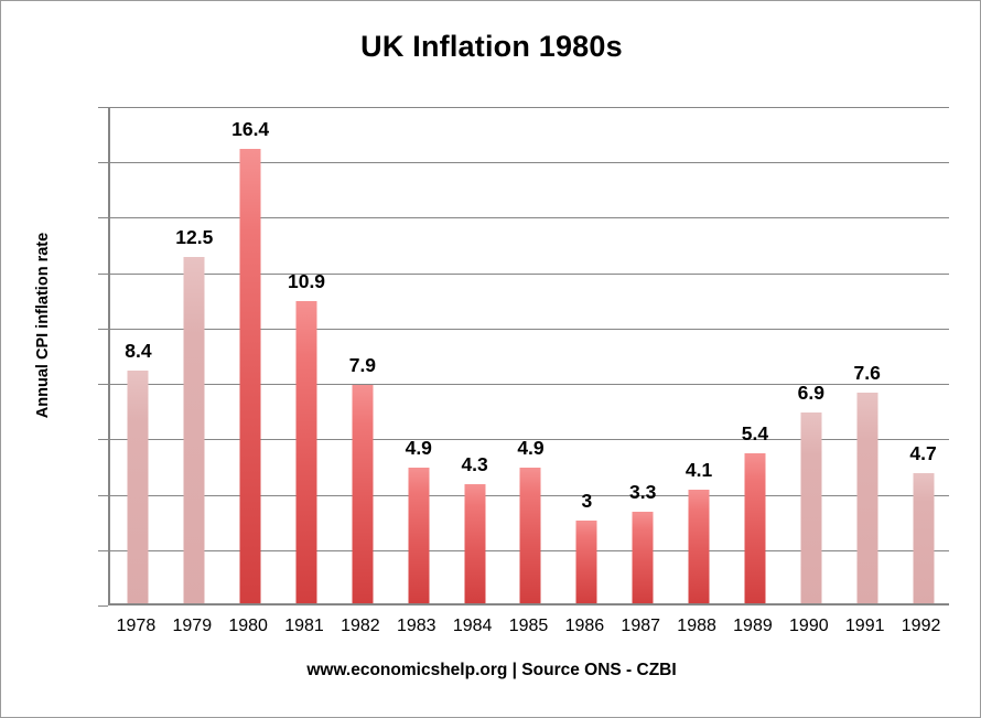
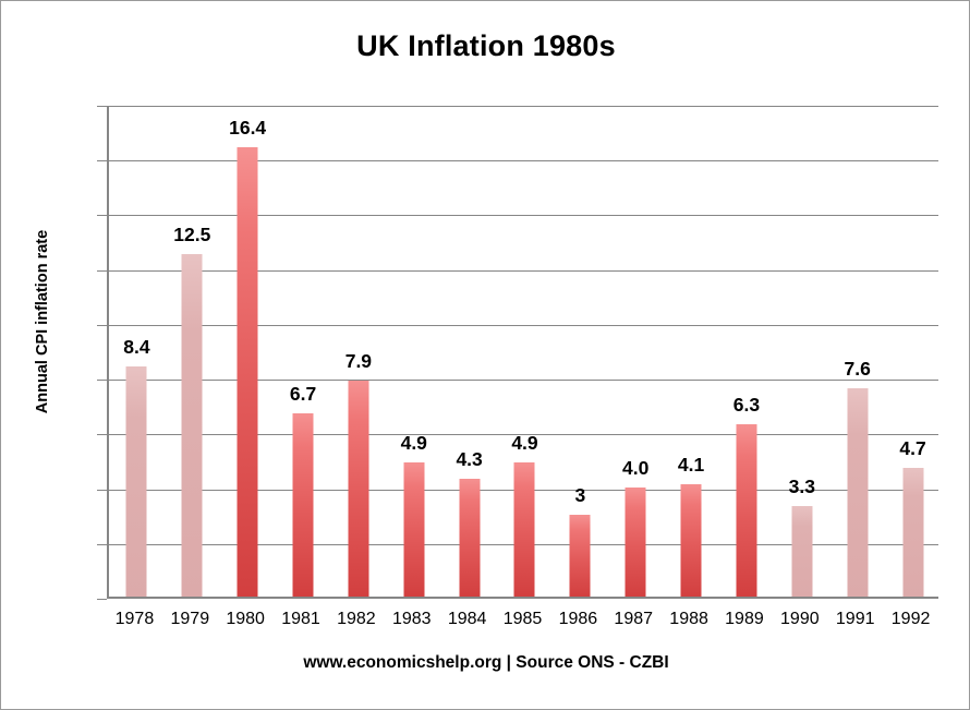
1981: 10.9 -> 6.7
1987: 3.3 -> 4.0
1989: 5.4 -> 6.3
1990: 6.9 -> 3.3
